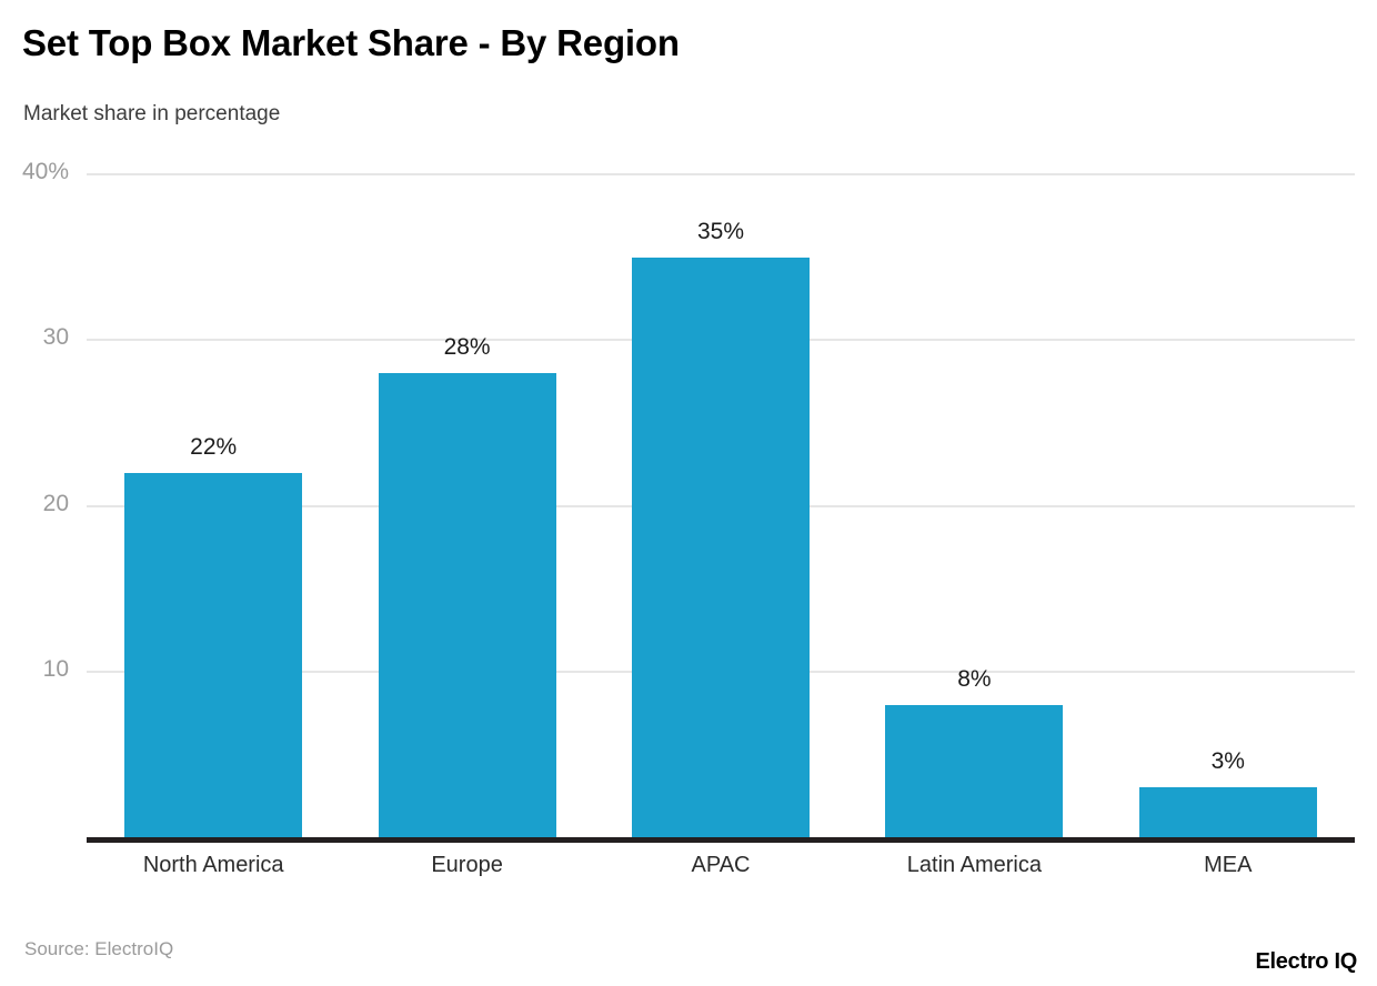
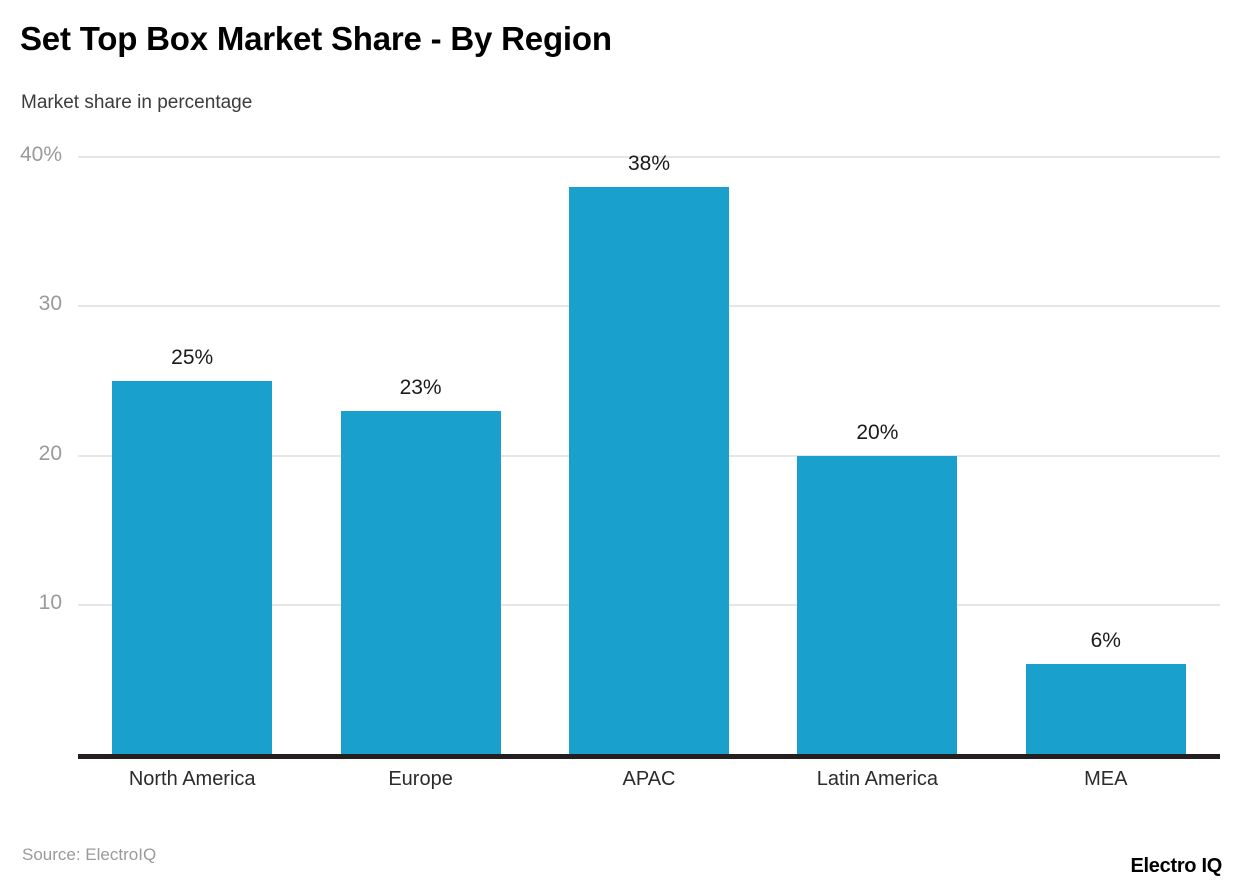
North America: 22% -> 25%
Europe: 28% -> 23%
APAC: 35% -> 38%
Latin America: 8% -> 20%
MEA: 3% -> 6%
